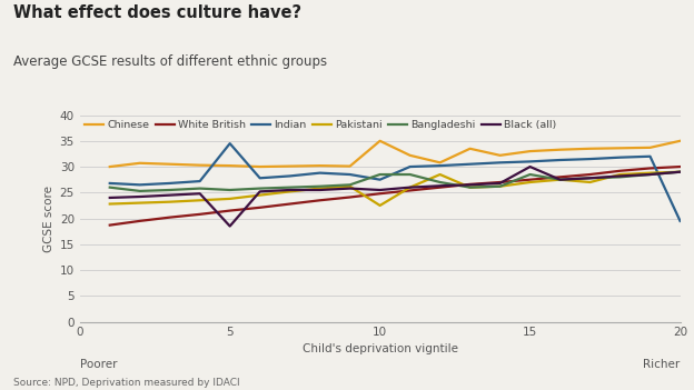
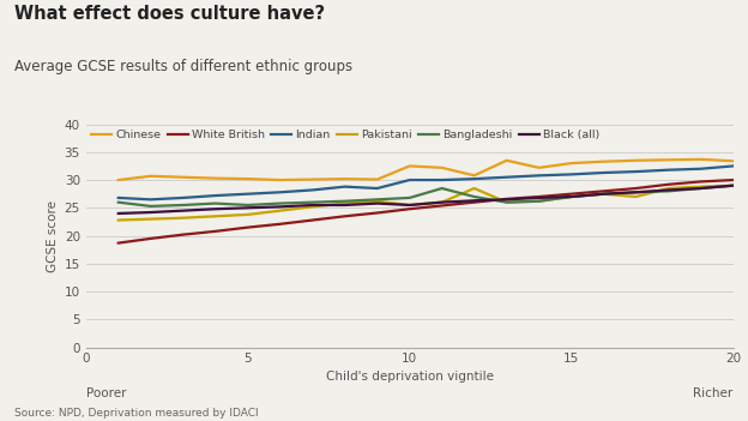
Indian/5: 34.5 -> 27.5
Black (all)/5: 18.5 -> 25.0
Chinese/10: 35.0 -> 32.5
Indian/10: 27.5 -> 30.0
Pakistani/10: 22.5 -> 25.5
Bangladeshi/10: 28.5 -> 26.8
Bangladeshi/15: 28.5 -> 27.0
Black (all)/15: 30.0 -> 27.0
Chinese/20: 35.0 -> 33.4
Indian/20: 19.5 -> 32.5
